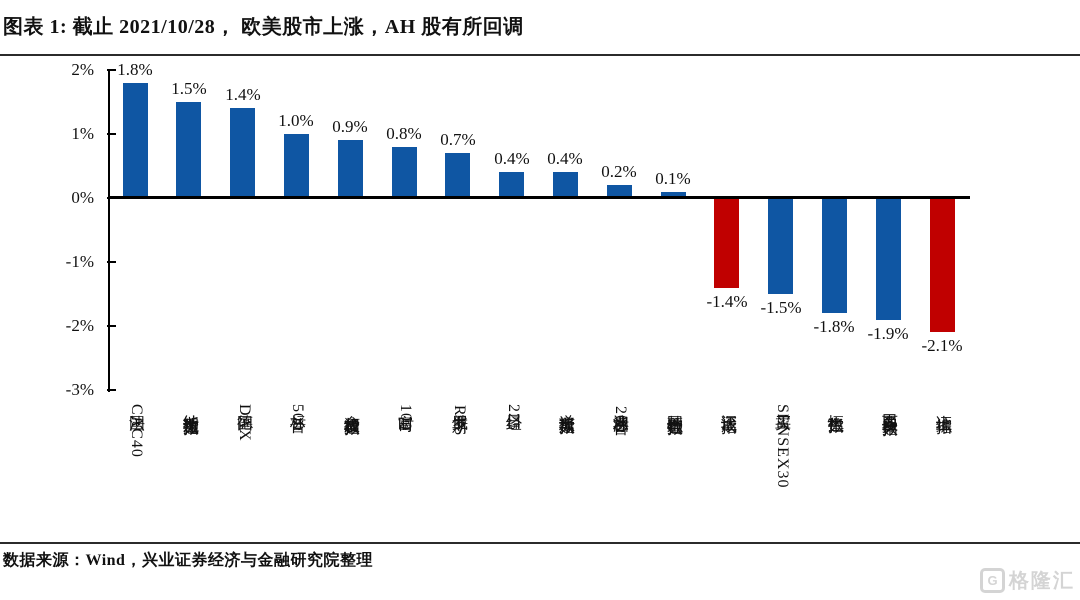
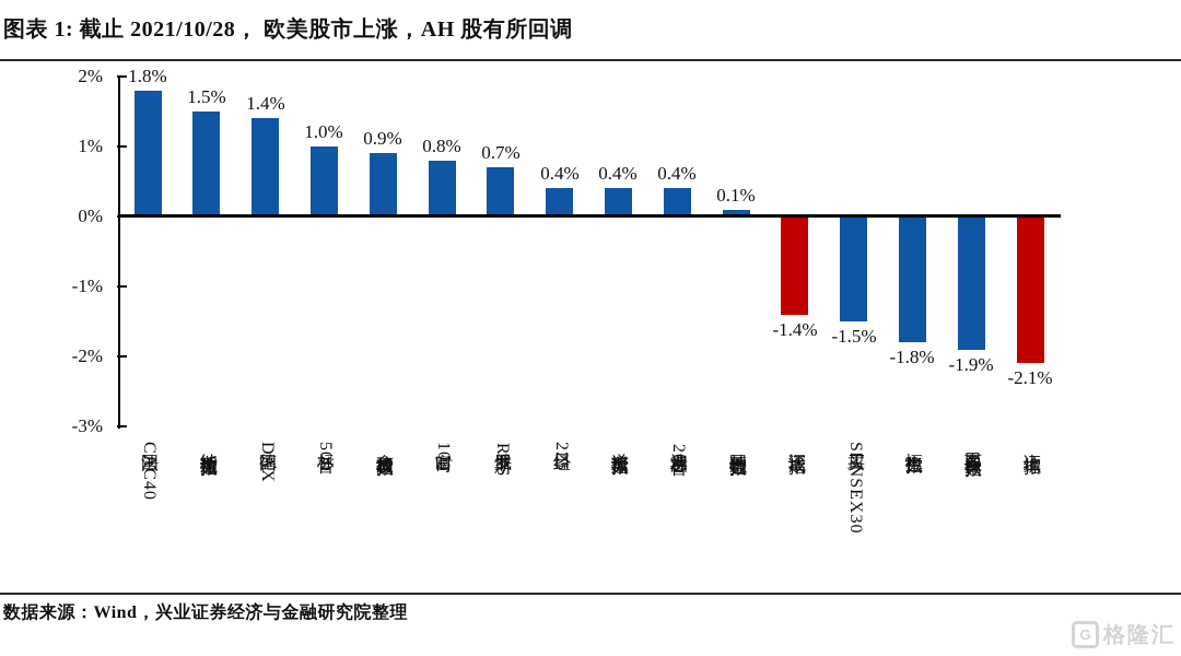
澳洲标普200: 0.2% -> 0.4%
